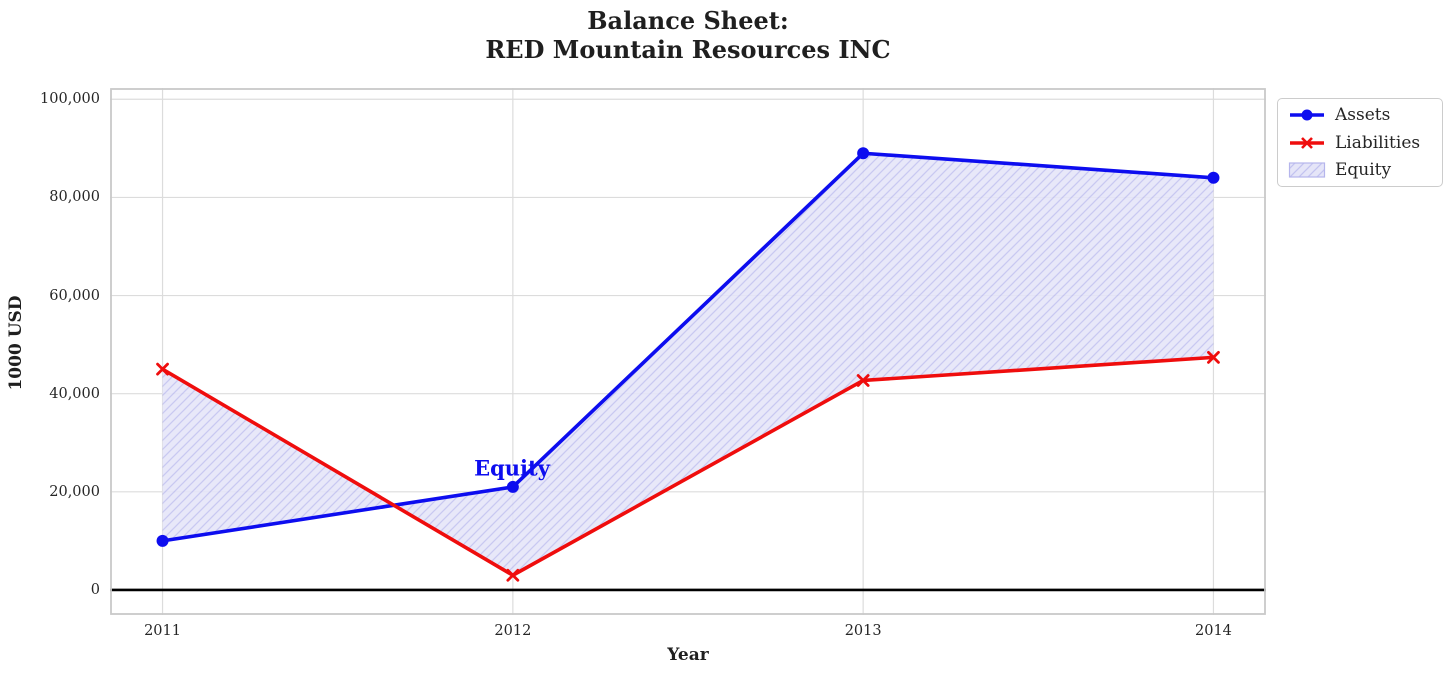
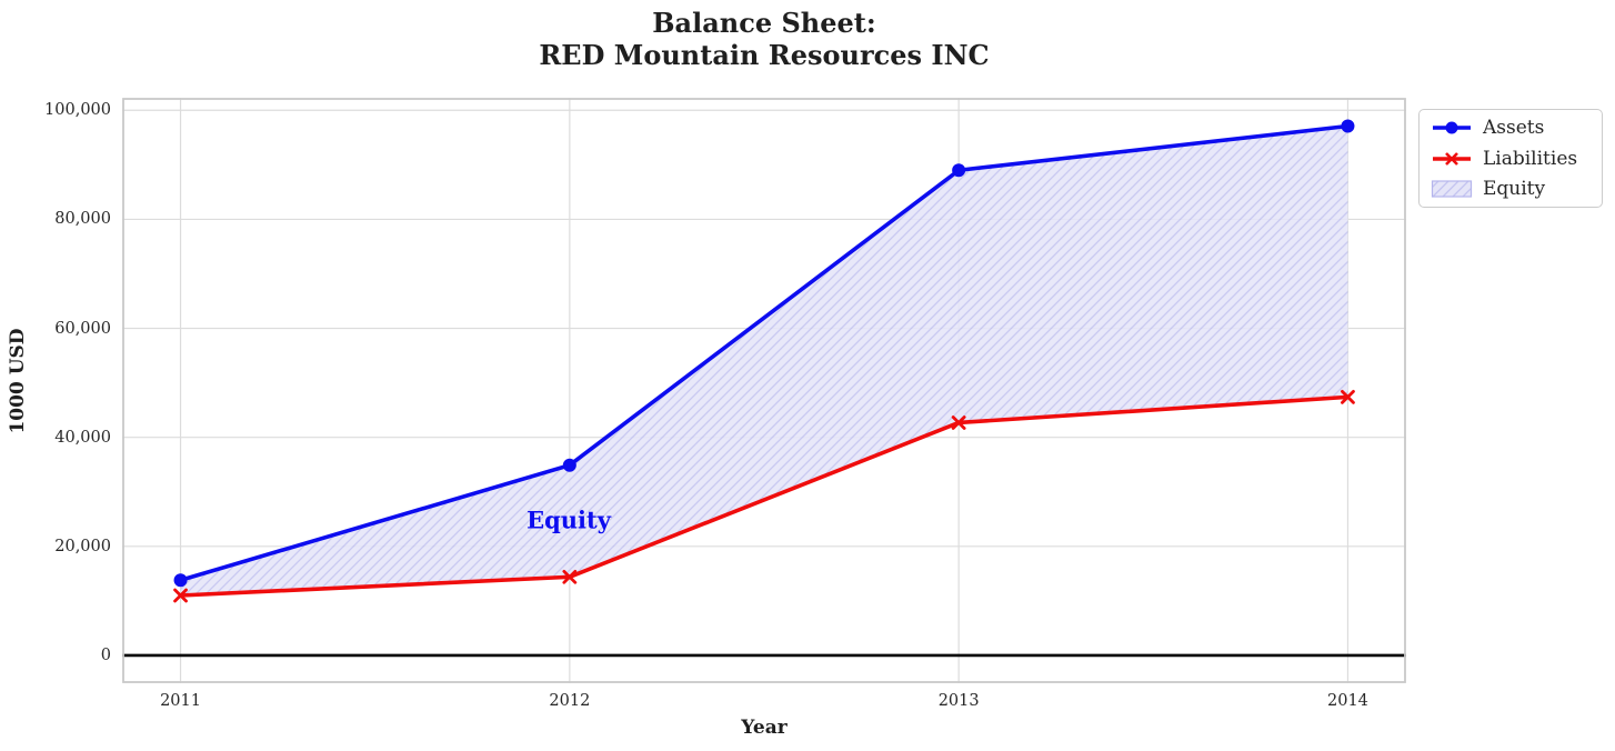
Assets/2011: 10000 -> 14000
Liabilities/2011: 45000 -> 11000
Assets/2012: 21000 -> 35000
Liabilities/2012: 3000 -> 14000
Assets/2014: 84000 -> 97000
